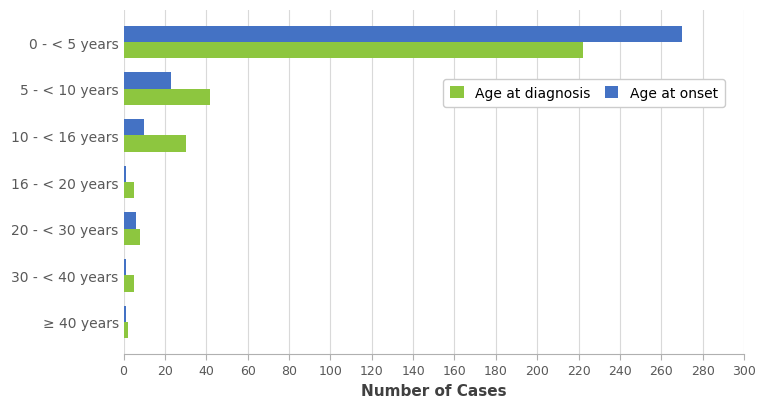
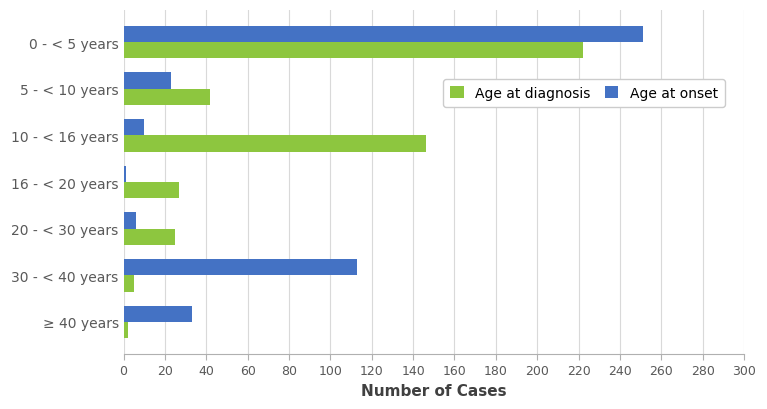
Age at onset/0 - < 5 years: 270 -> 251
Age at diagnosis/10 - < 16 years: 30 -> 146
Age at diagnosis/16 - < 20 years: 5 -> 27
Age at diagnosis/20 - < 30 years: 8 -> 25
Age at onset/30 - < 40 years: 1 -> 113
Age at onset/≥ 40 years: 1 -> 33
